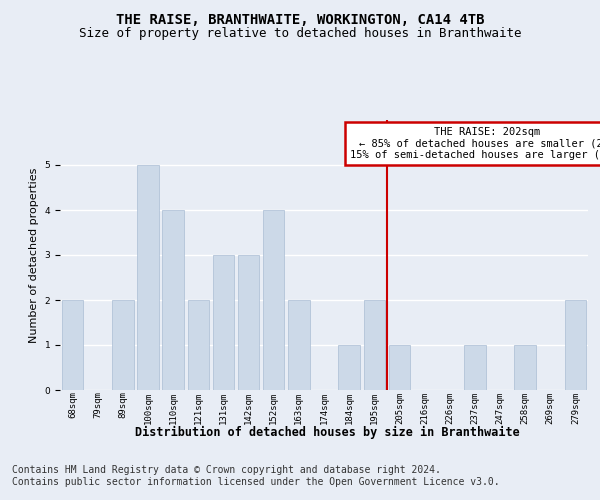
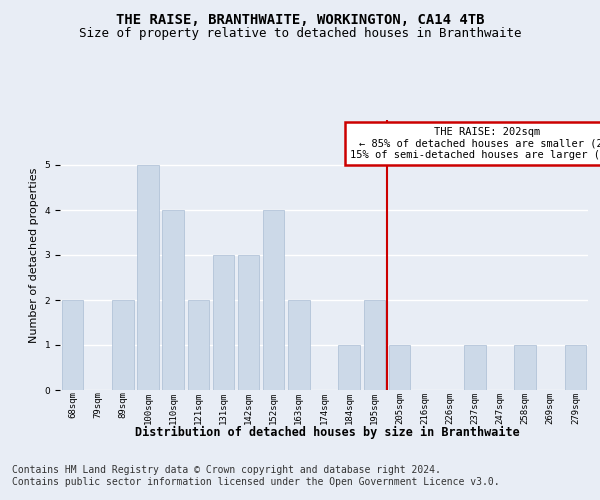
279sqm: 2 -> 1
